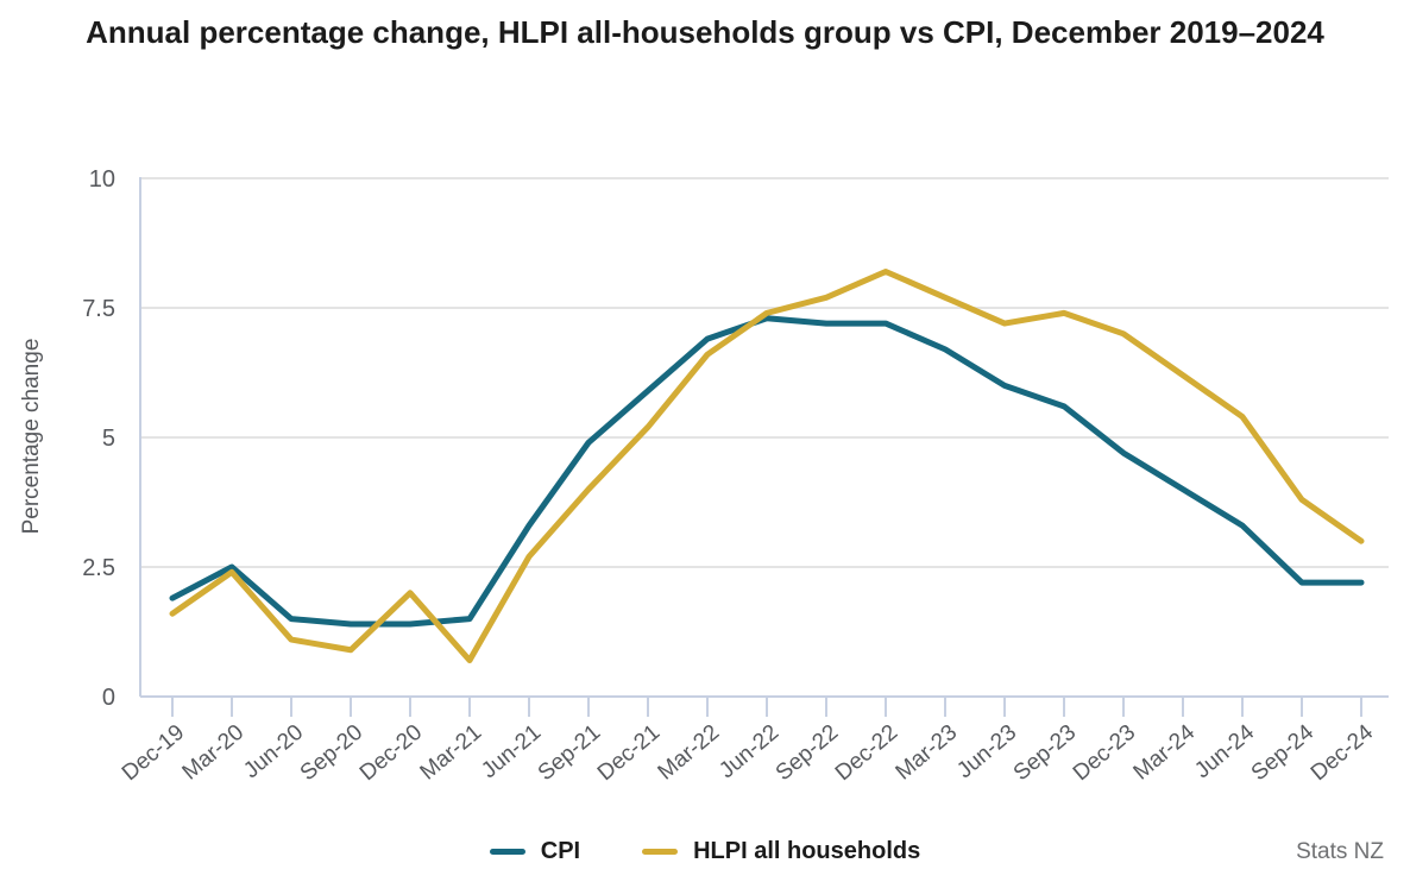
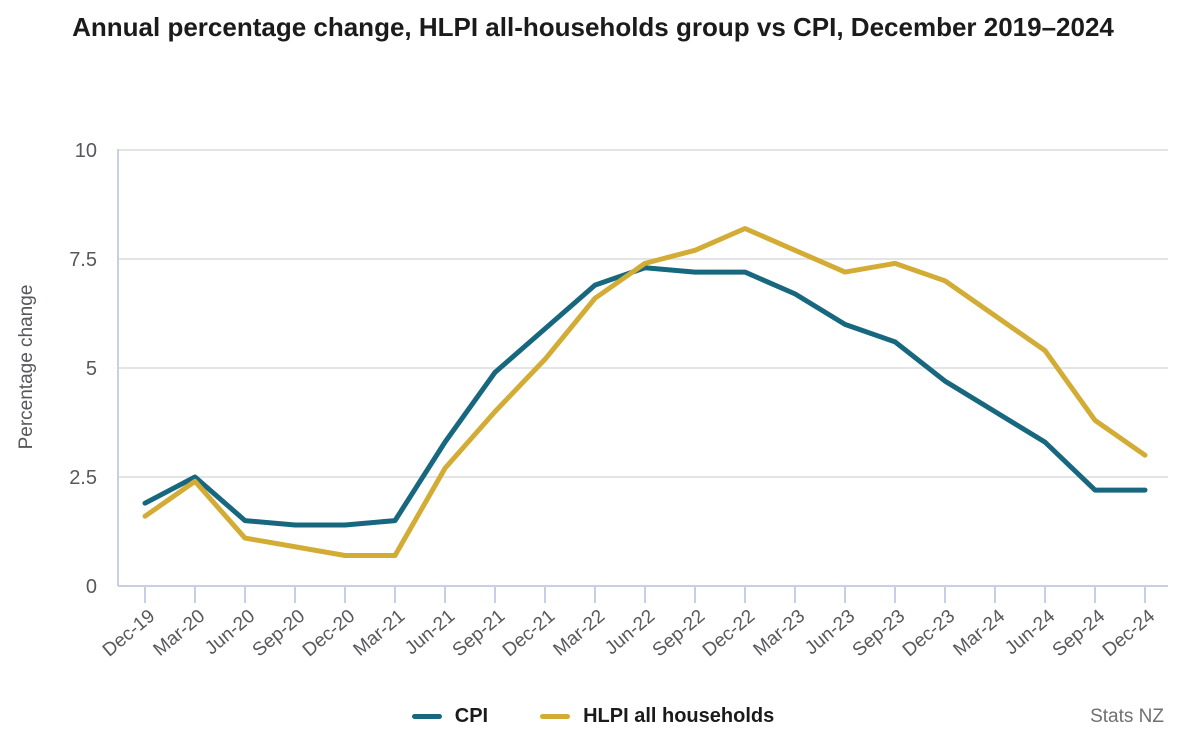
HLPI all households/Dec-20: 2.0 -> 0.7
